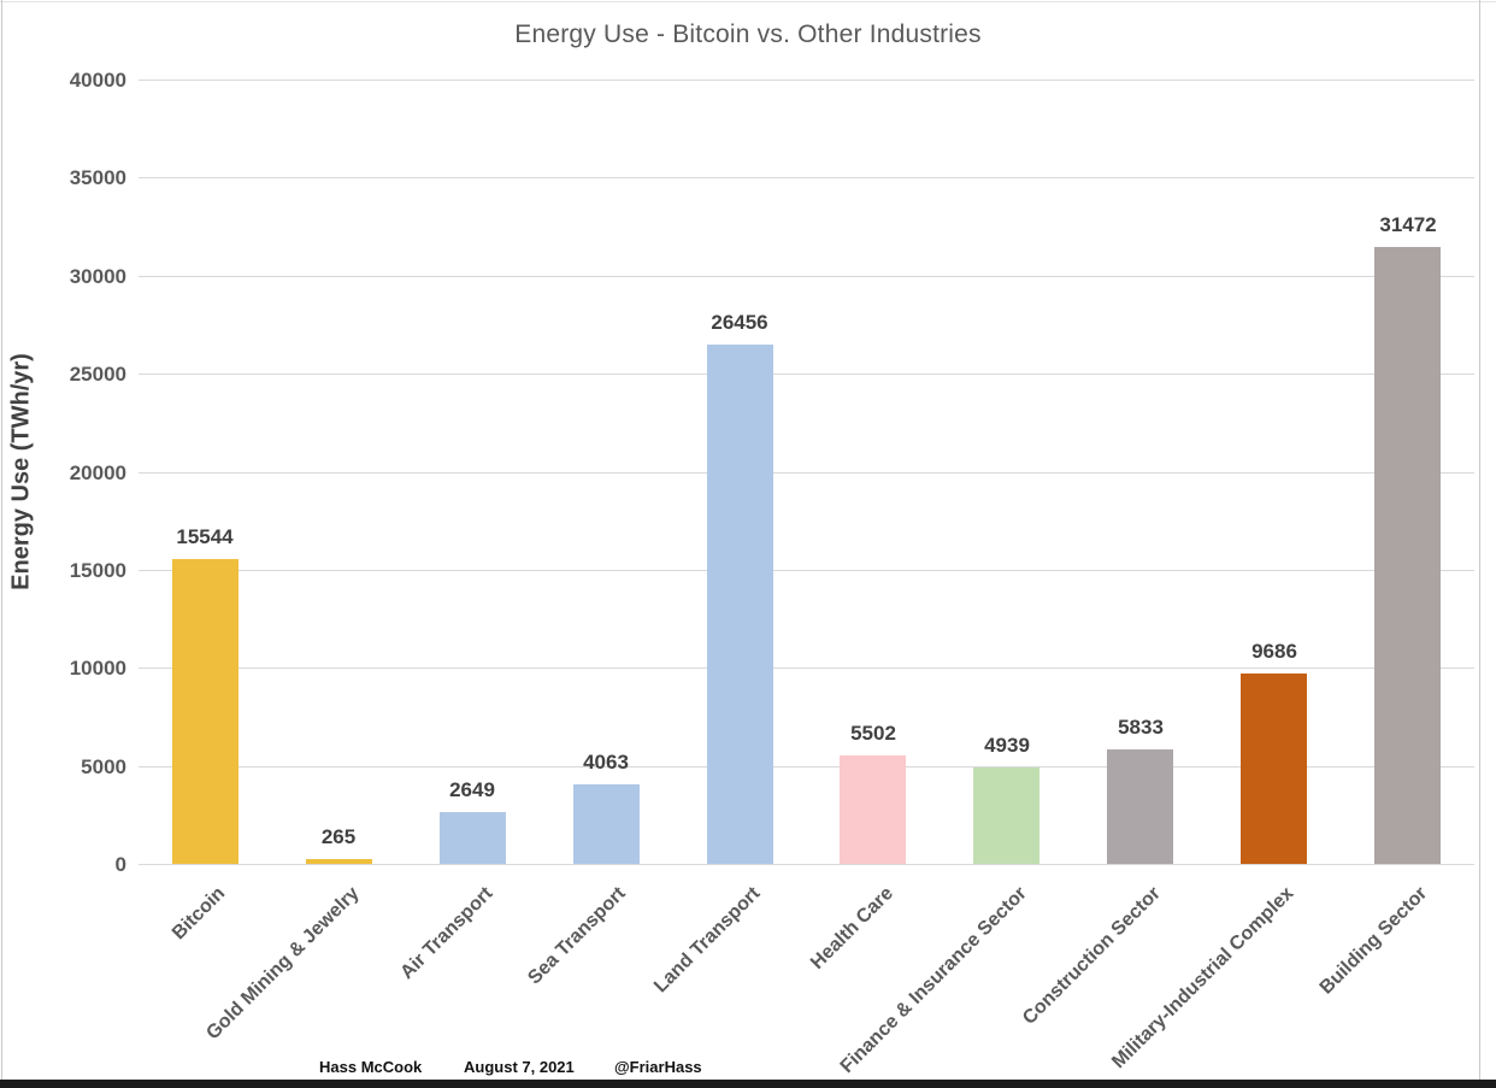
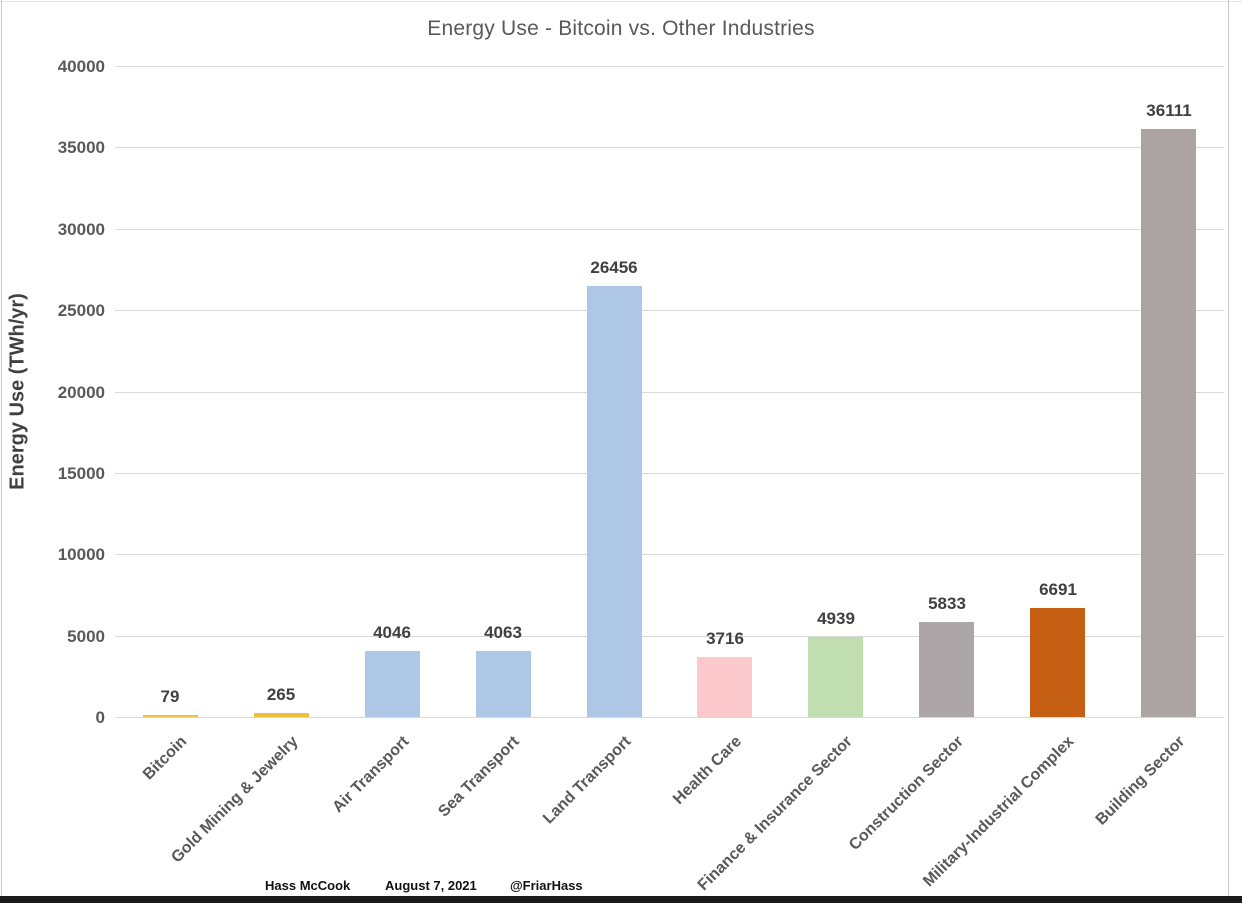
Bitcoin: 15544 -> 79
Air Transport: 2649 -> 4046
Health Care: 5502 -> 3716
Military-Industrial Complex: 9686 -> 6691
Building Sector: 31472 -> 36111
